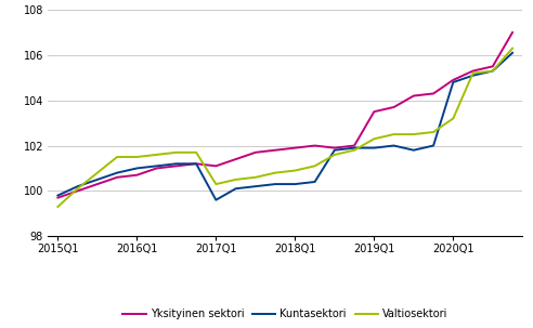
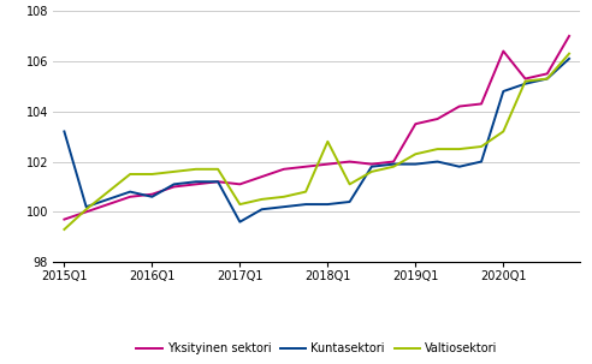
Kuntasektori/2015Q1: 99.8 -> 103.2
Kuntasektori/2016Q1: 101.0 -> 100.6
Valtiosektori/2018Q1: 100.9 -> 102.8
Yksityinen sektori/2020Q1: 104.9 -> 106.4
